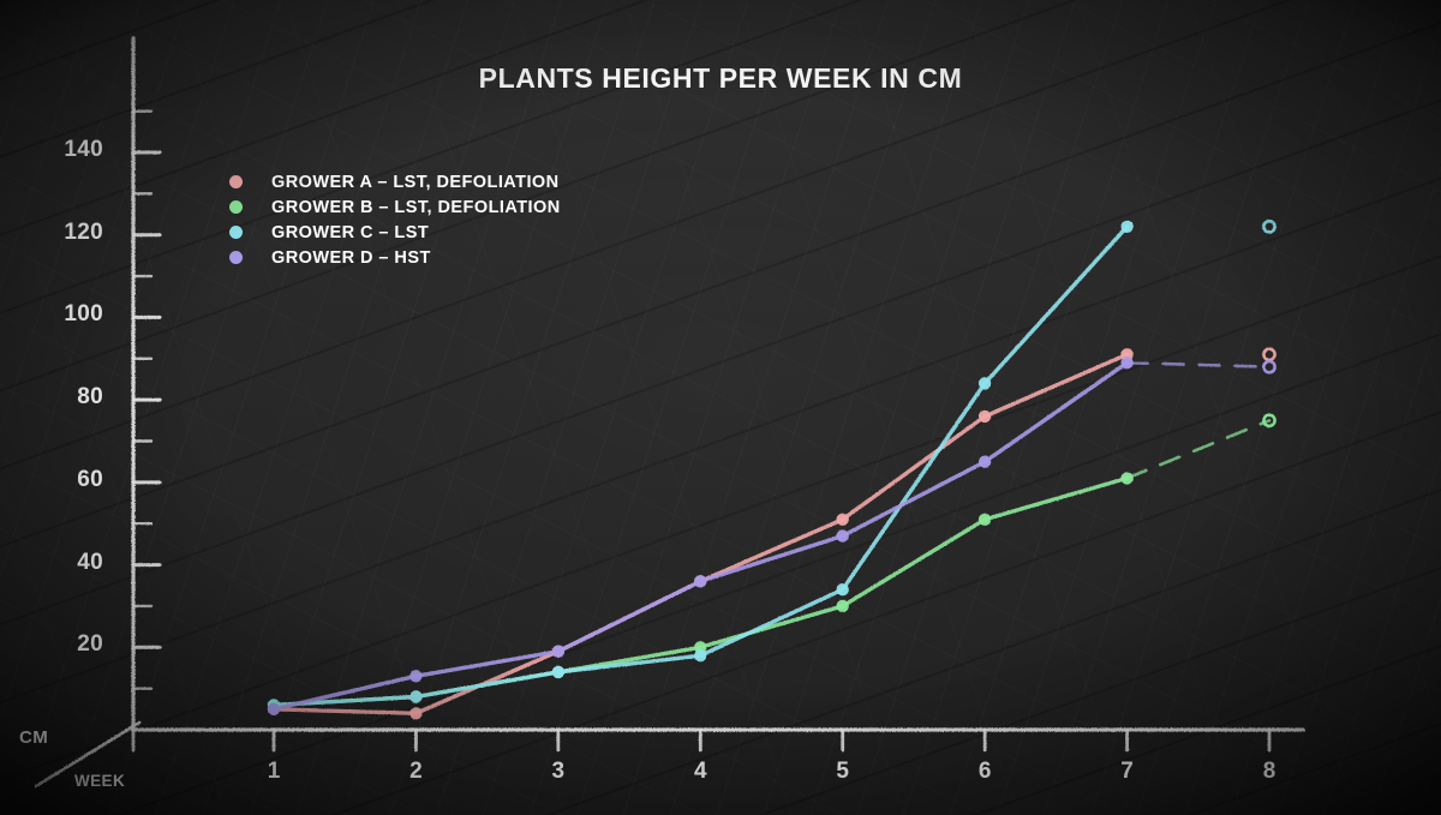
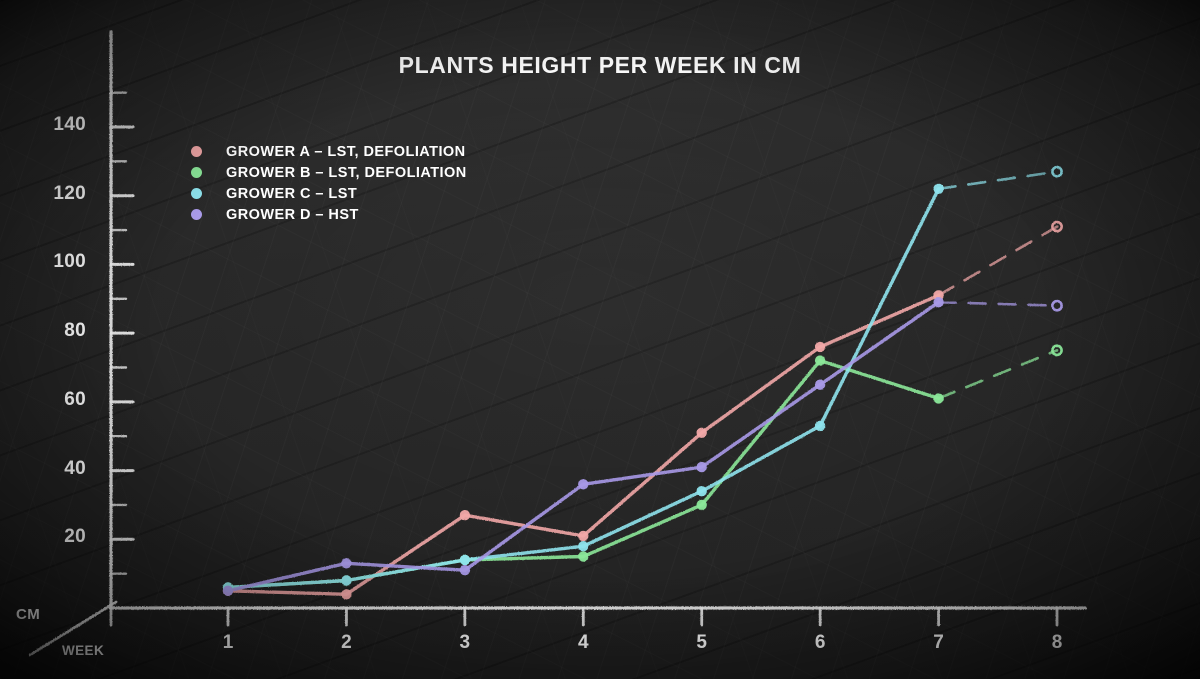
GROWER A – LST, DEFOLIATION/3: 19 -> 27
GROWER D – HST/3: 19 -> 11
GROWER A – LST, DEFOLIATION/4: 36 -> 21
GROWER B – LST, DEFOLIATION/4: 20 -> 15
GROWER D – HST/5: 47 -> 41
GROWER B – LST, DEFOLIATION/6: 51 -> 72
GROWER C – LST/6: 84 -> 53
GROWER A – LST, DEFOLIATION/8: 91 -> 111
GROWER C – LST/8: 122 -> 127
